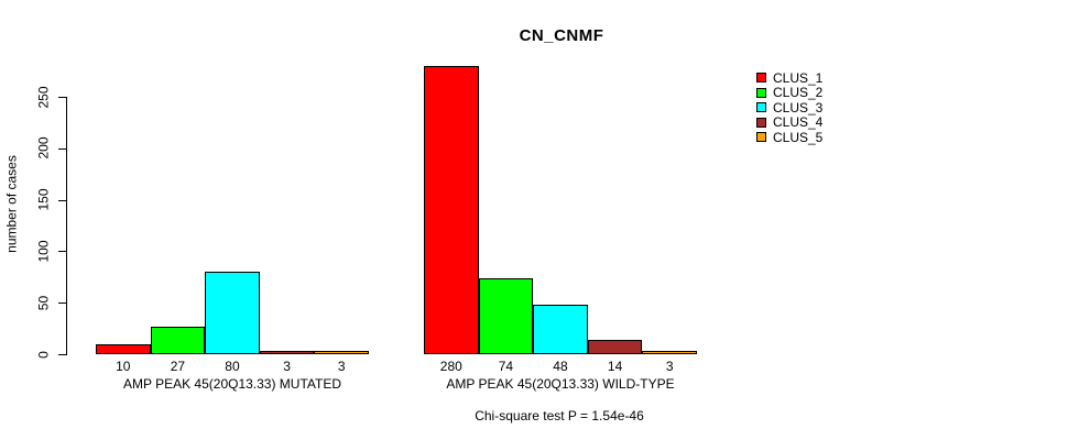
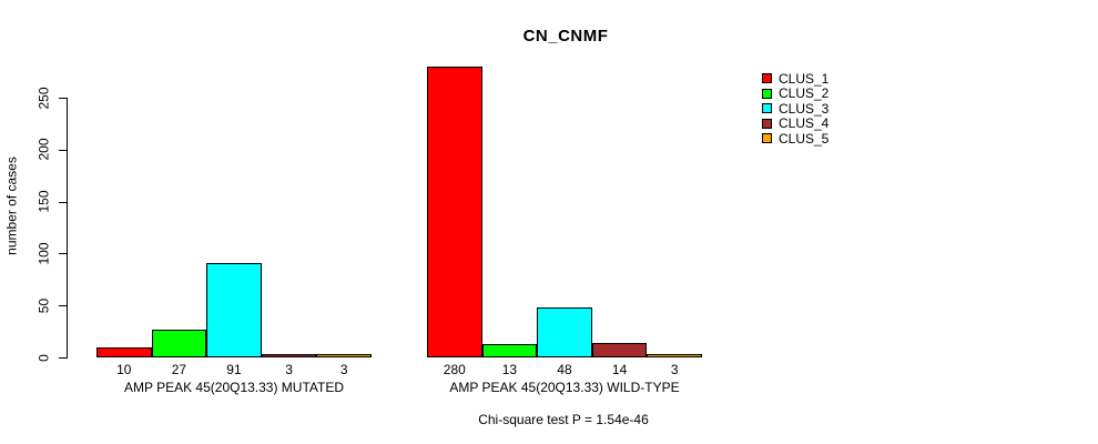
CLUS_3/AMP PEAK 45(20Q13.33) MUTATED: 80 -> 91
CLUS_2/AMP PEAK 45(20Q13.33) WILD-TYPE: 74 -> 13
